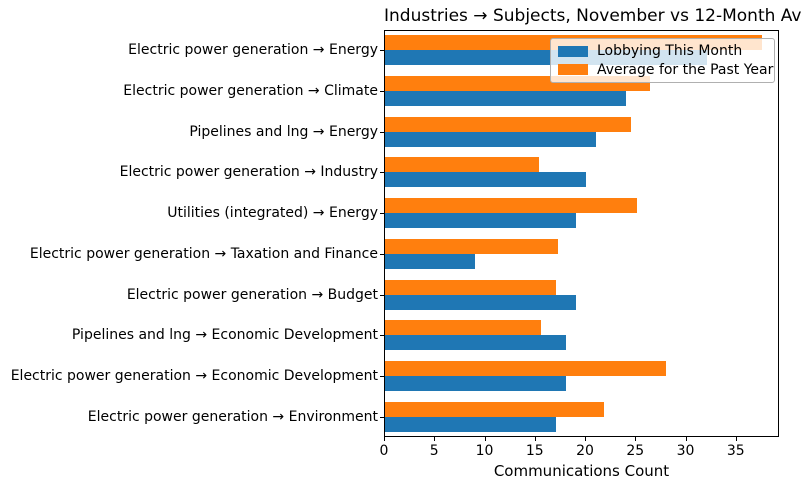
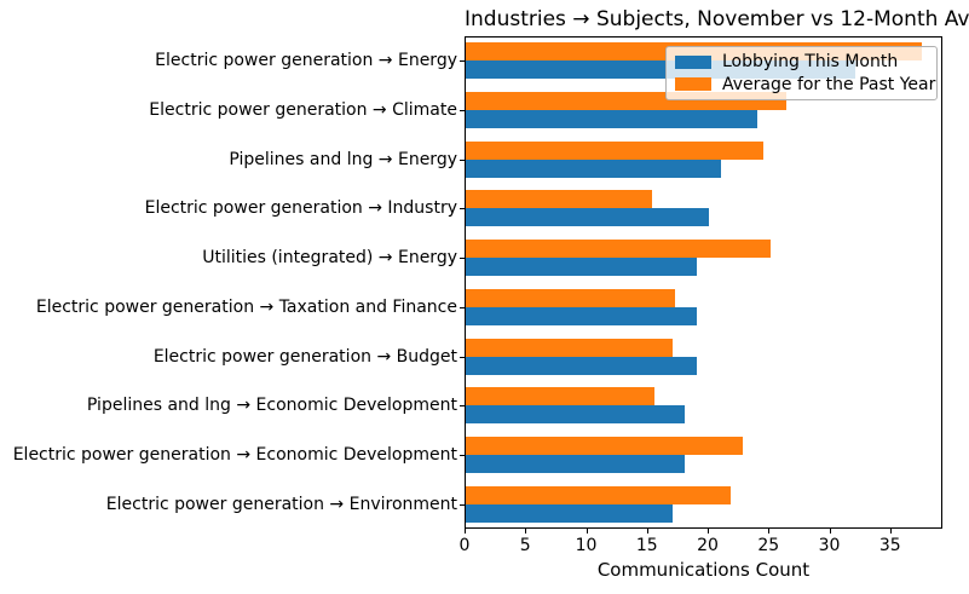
Lobbying This Month/Electric power generation → Taxation and Finance: 9 -> 19
Average for the Past Year/Electric power generation → Economic Development: 28 -> 23
